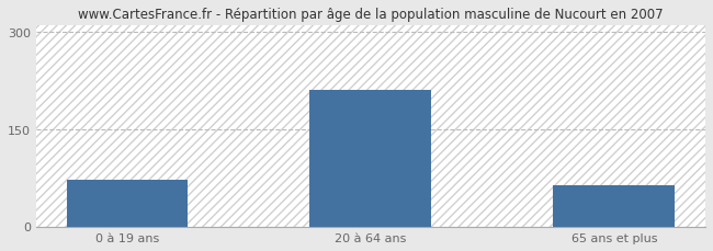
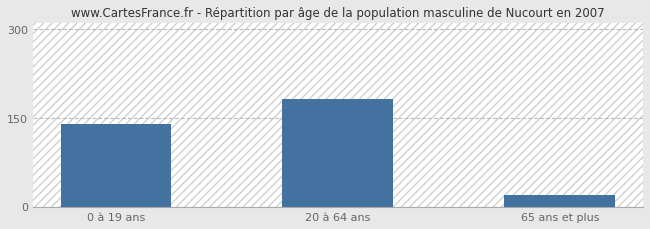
0 à 19 ans: 72 -> 140
20 à 64 ans: 210 -> 181
65 ans et plus: 64 -> 20
